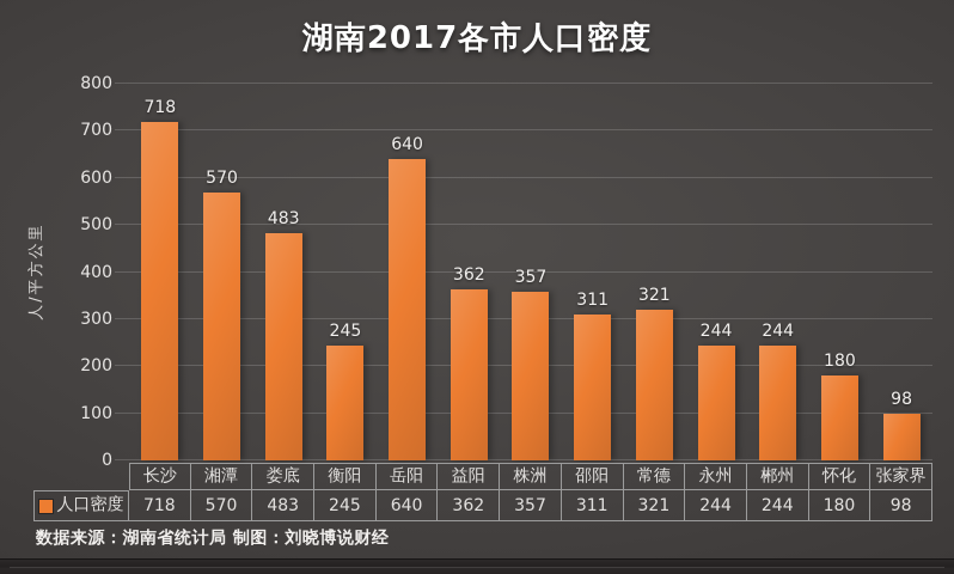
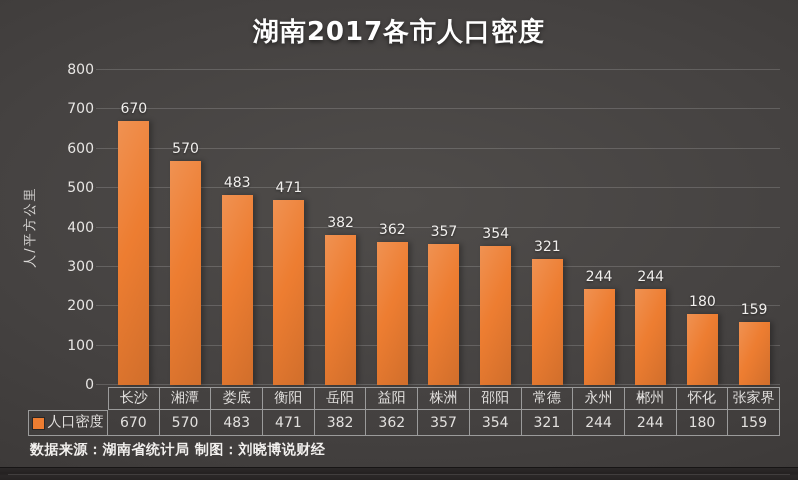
长沙: 718 -> 670
衡阳: 245 -> 471
岳阳: 640 -> 382
邵阳: 311 -> 354
张家界: 98 -> 159
